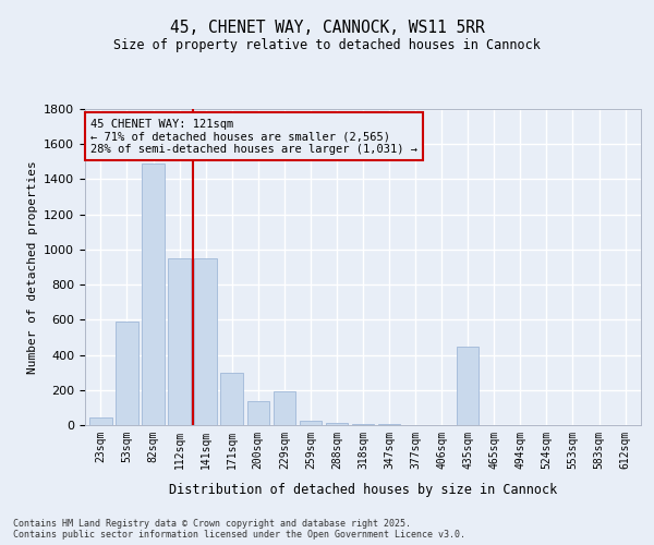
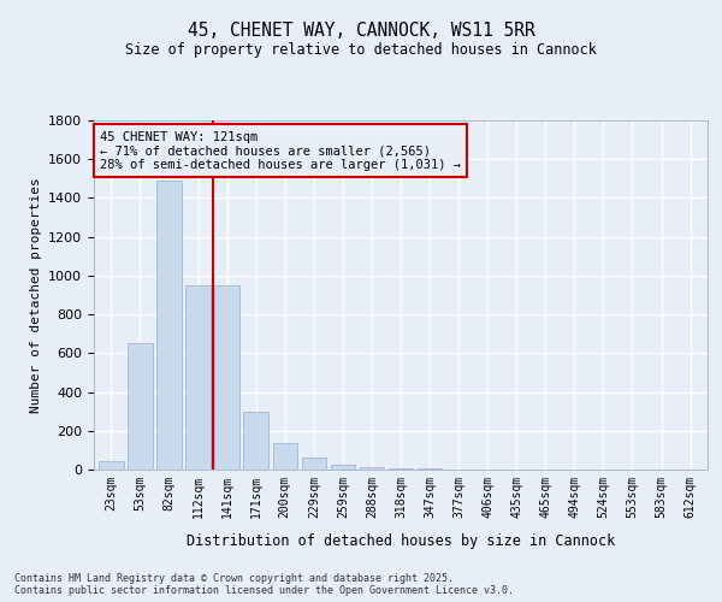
53sqm: 590 -> 650
229sqm: 190 -> 60
435sqm: 450 -> 0
